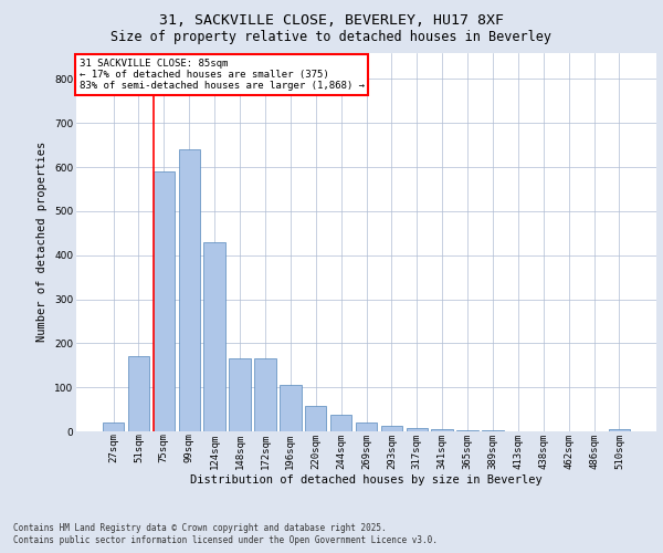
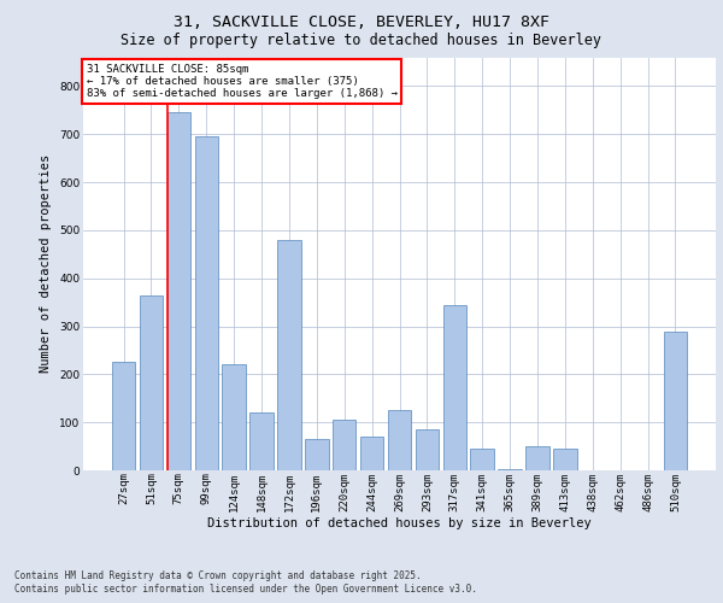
27sqm: 20 -> 225
51sqm: 170 -> 365
75sqm: 590 -> 745
99sqm: 640 -> 695
124sqm: 430 -> 220
148sqm: 165 -> 120
172sqm: 165 -> 480
196sqm: 105 -> 65
220sqm: 58 -> 105
244sqm: 38 -> 70
269sqm: 20 -> 125
293sqm: 13 -> 85
317sqm: 8 -> 345
341sqm: 5 -> 45
389sqm: 3 -> 50
413sqm: 1 -> 45
510sqm: 5 -> 290
